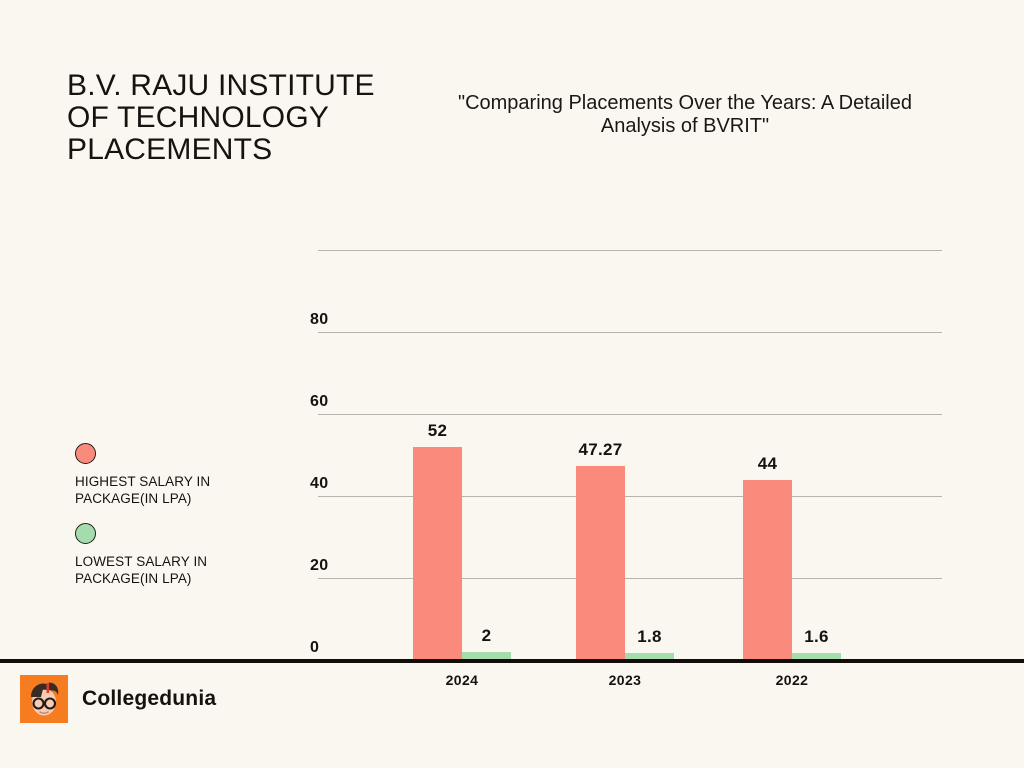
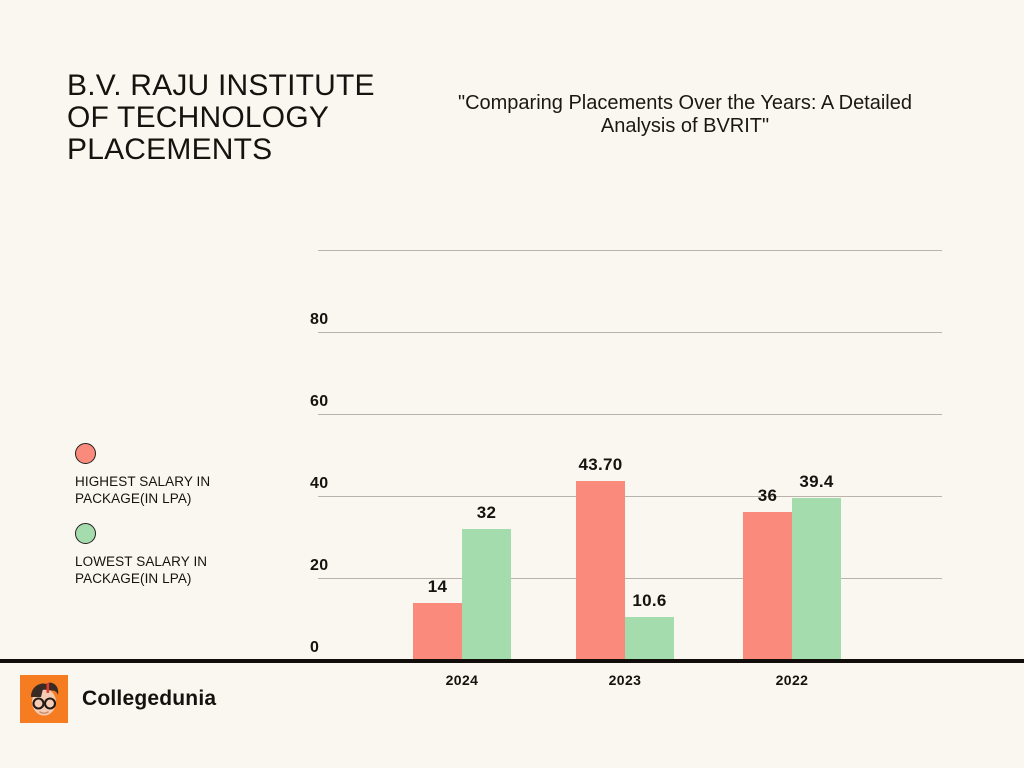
HIGHEST SALARY IN PACKAGE(IN LPA)/2024: 52 -> 14
LOWEST SALARY IN PACKAGE(IN LPA)/2024: 2 -> 32
HIGHEST SALARY IN PACKAGE(IN LPA)/2023: 47.27 -> 43.70
LOWEST SALARY IN PACKAGE(IN LPA)/2023: 1.8 -> 10.6
HIGHEST SALARY IN PACKAGE(IN LPA)/2022: 44 -> 36
LOWEST SALARY IN PACKAGE(IN LPA)/2022: 1.6 -> 39.4
